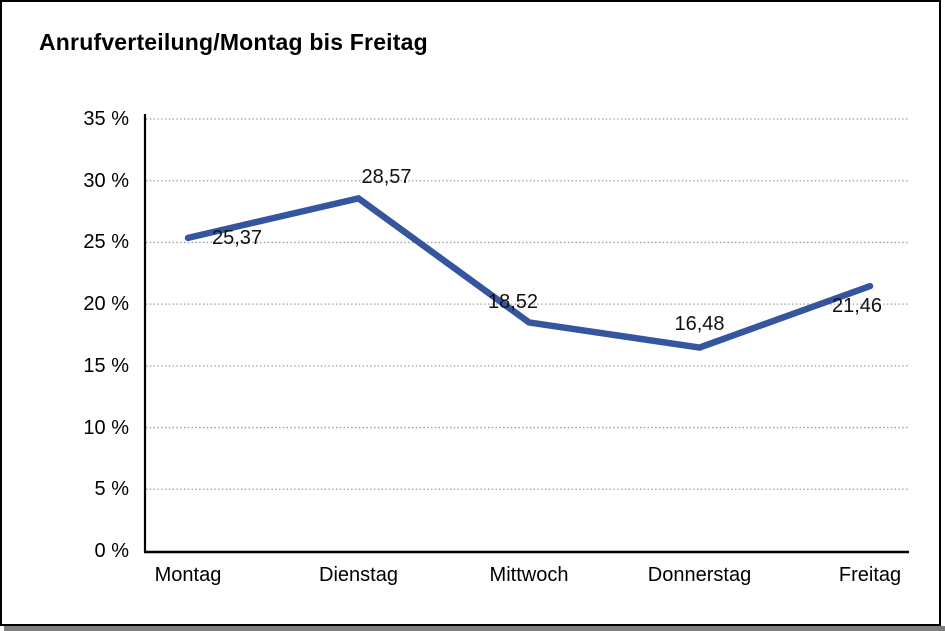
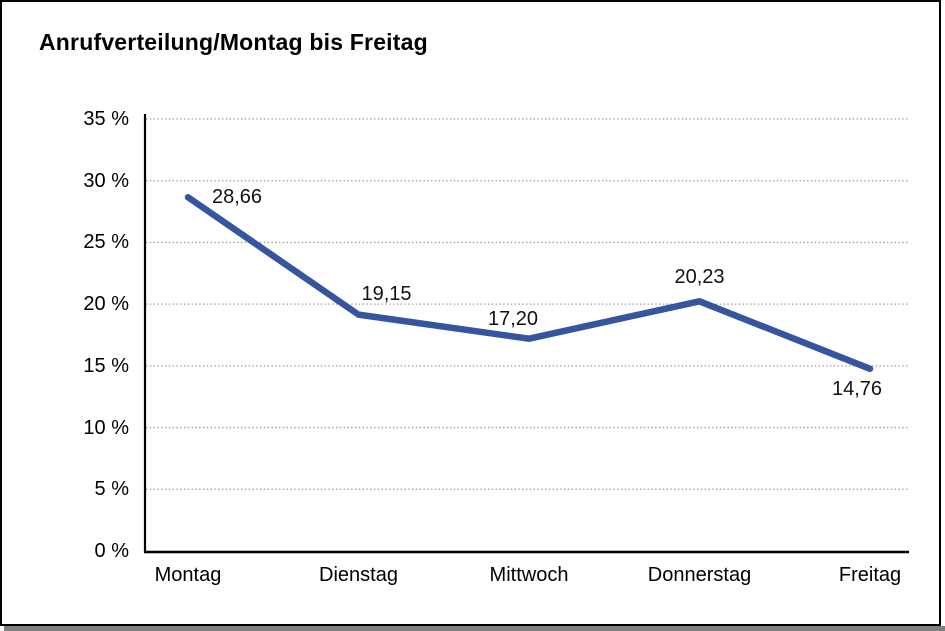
Montag: 25,37 -> 28,66
Dienstag: 28,57 -> 19,15
Mittwoch: 18,52 -> 17,20
Donnerstag: 16,48 -> 20,23
Freitag: 21,46 -> 14,76
